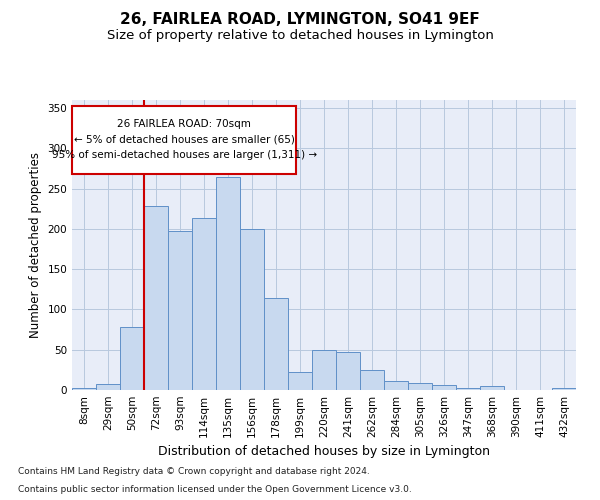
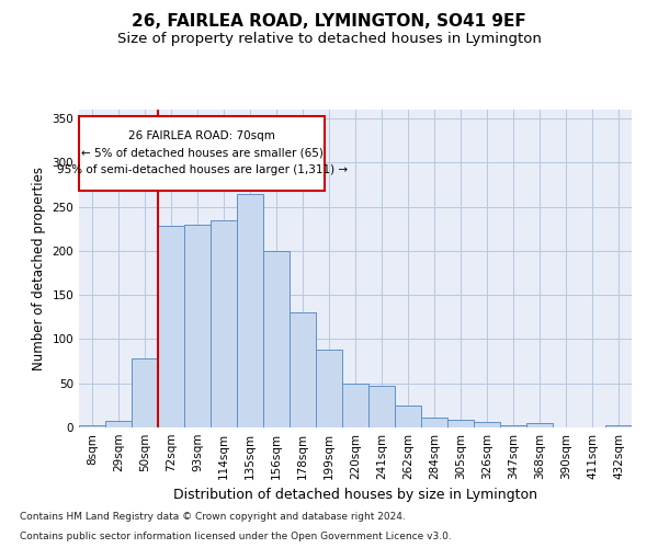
93sqm: 198 -> 230
114sqm: 214 -> 235
178sqm: 114 -> 130
199sqm: 22 -> 88
